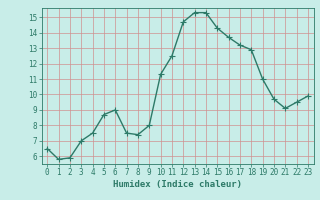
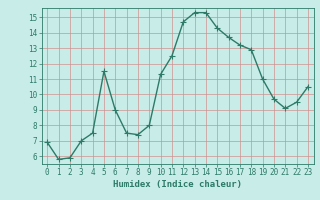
0: 6.5 -> 6.9
5: 8.7 -> 11.5
23: 9.9 -> 10.5
